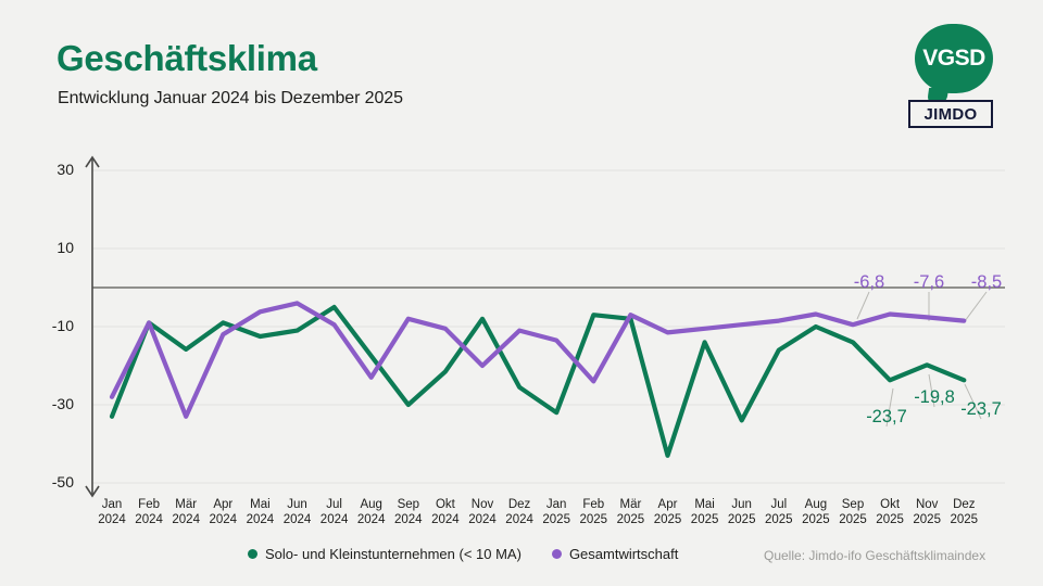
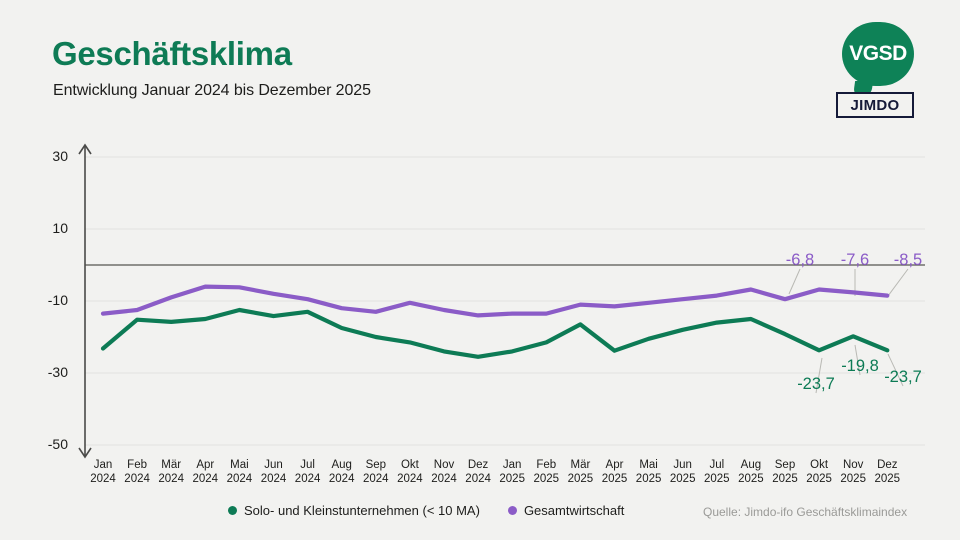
Solo- und Kleinstunternehmen (< 10 MA)/Jan 2024: -33 -> -23
Gesamtwirtschaft/Jan 2024: -28 -> -14
Solo- und Kleinstunternehmen (< 10 MA)/Feb 2024: -9 -> -15
Gesamtwirtschaft/Feb 2024: -9 -> -12
Gesamtwirtschaft/Mär 2024: -33 -> -9
Solo- und Kleinstunternehmen (< 10 MA)/Apr 2024: -9 -> -15
Gesamtwirtschaft/Apr 2024: -12 -> -6
Solo- und Kleinstunternehmen (< 10 MA)/Jun 2024: -11 -> -14
Gesamtwirtschaft/Jun 2024: -4 -> -8
Solo- und Kleinstunternehmen (< 10 MA)/Jul 2024: -5 -> -13
Gesamtwirtschaft/Aug 2024: -23 -> -12
Solo- und Kleinstunternehmen (< 10 MA)/Sep 2024: -30 -> -20
Gesamtwirtschaft/Sep 2024: -8 -> -13
Solo- und Kleinstunternehmen (< 10 MA)/Nov 2024: -8 -> -24
Gesamtwirtschaft/Nov 2024: -20 -> -12
Gesamtwirtschaft/Dez 2024: -11 -> -14
Solo- und Kleinstunternehmen (< 10 MA)/Jan 2025: -32 -> -24
Solo- und Kleinstunternehmen (< 10 MA)/Feb 2025: -7 -> -22
Gesamtwirtschaft/Feb 2025: -24 -> -14
Solo- und Kleinstunternehmen (< 10 MA)/Mär 2025: -8 -> -16
Gesamtwirtschaft/Mär 2025: -7 -> -11
Solo- und Kleinstunternehmen (< 10 MA)/Apr 2025: -43 -> -24
Solo- und Kleinstunternehmen (< 10 MA)/Mai 2025: -14 -> -20
Solo- und Kleinstunternehmen (< 10 MA)/Jun 2025: -34 -> -18
Solo- und Kleinstunternehmen (< 10 MA)/Aug 2025: -10 -> -15
Solo- und Kleinstunternehmen (< 10 MA)/Sep 2025: -14 -> -19
